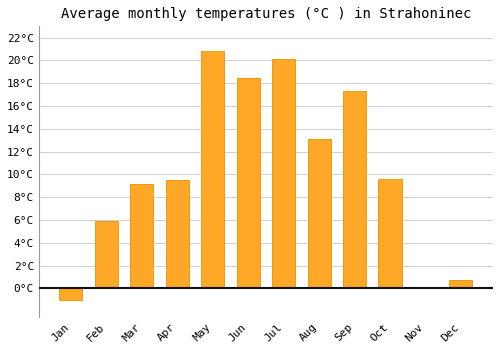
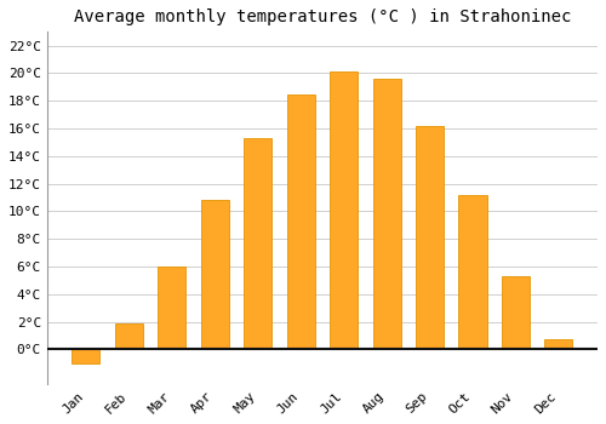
Feb: 5.9°C -> 1.9°C
Mar: 9.2°C -> 6.0°C
Apr: 9.5°C -> 10.8°C
May: 20.8°C -> 15.3°C
Aug: 13.1°C -> 19.6°C
Sep: 17.3°C -> 16.2°C
Oct: 9.6°C -> 11.2°C
Nov: 0.1°C -> 5.3°C
